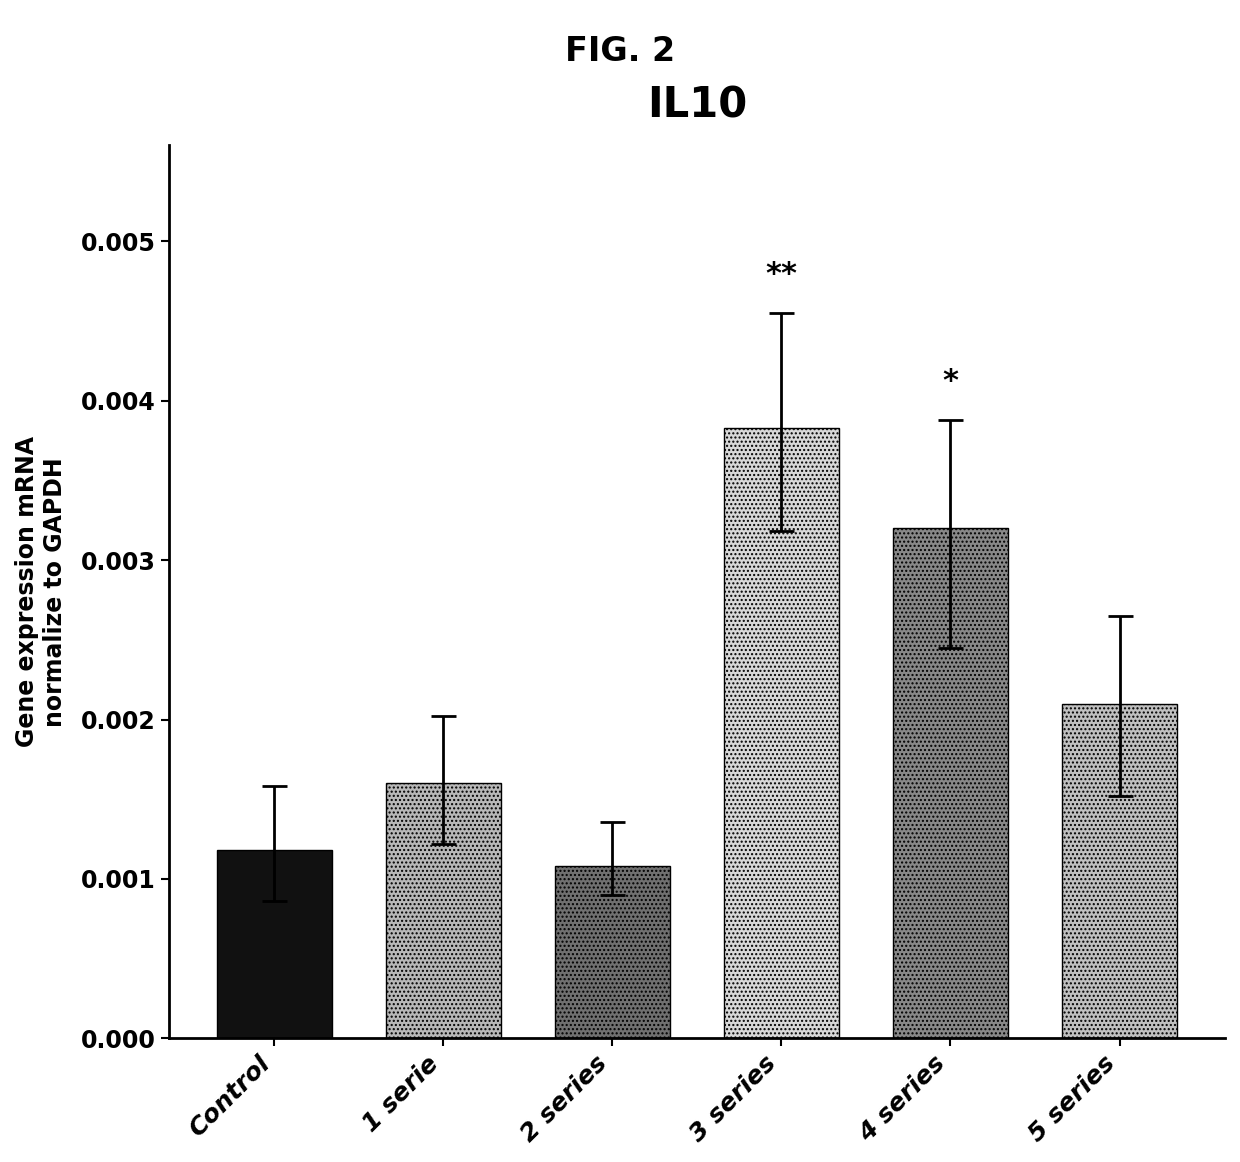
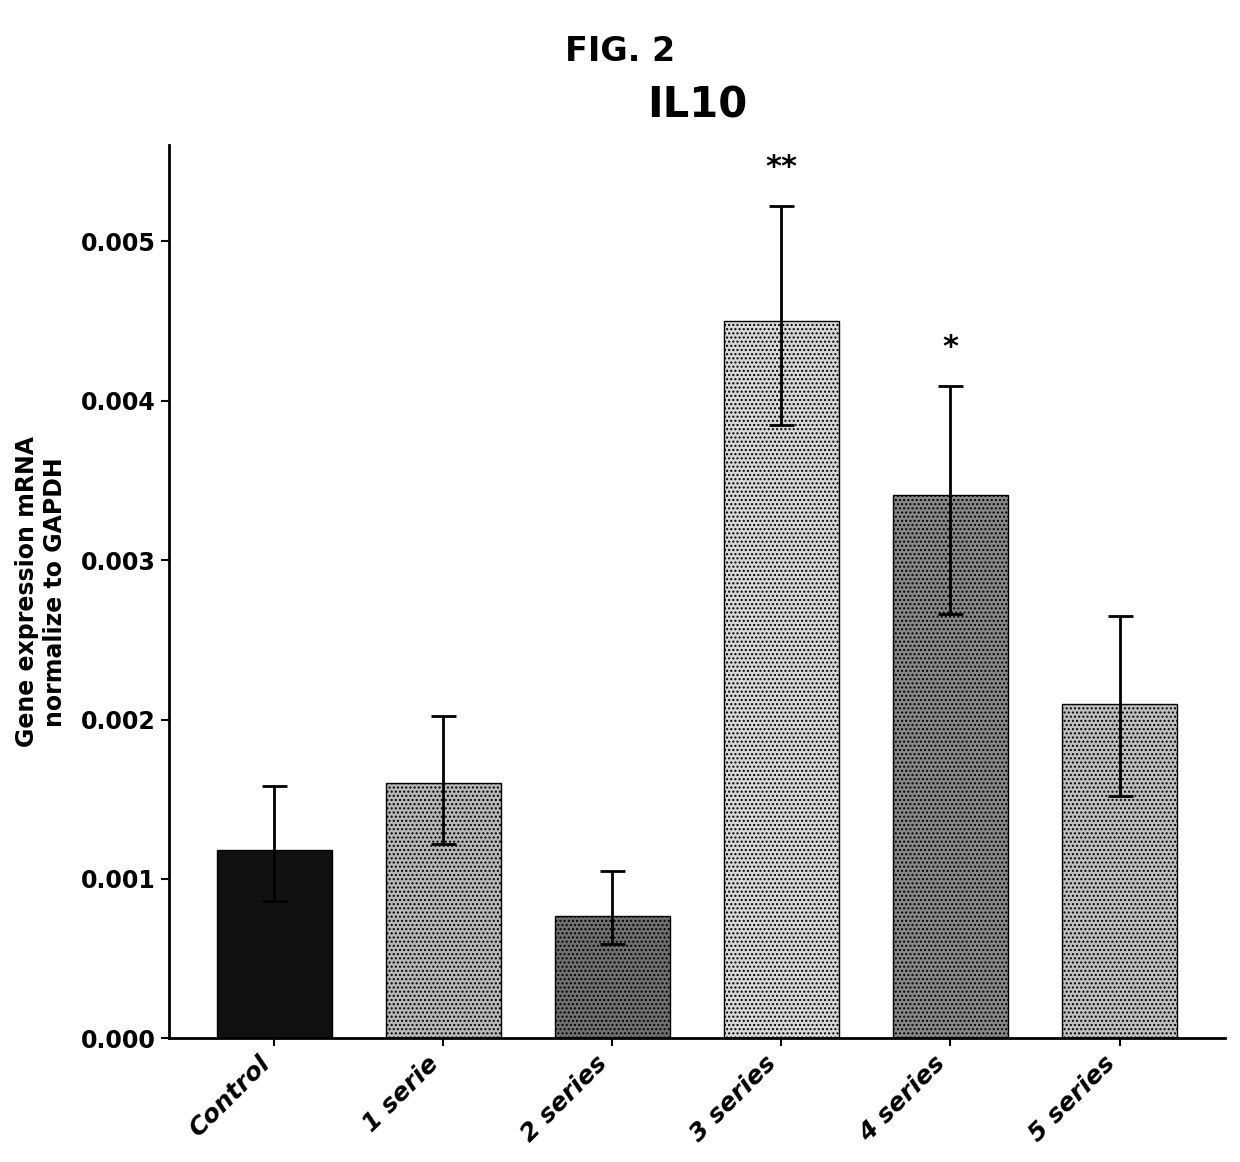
2 series: 0.00108 -> 0.00077
3 series: 0.00383 -> 0.00450
4 series: 0.00320 -> 0.00341
